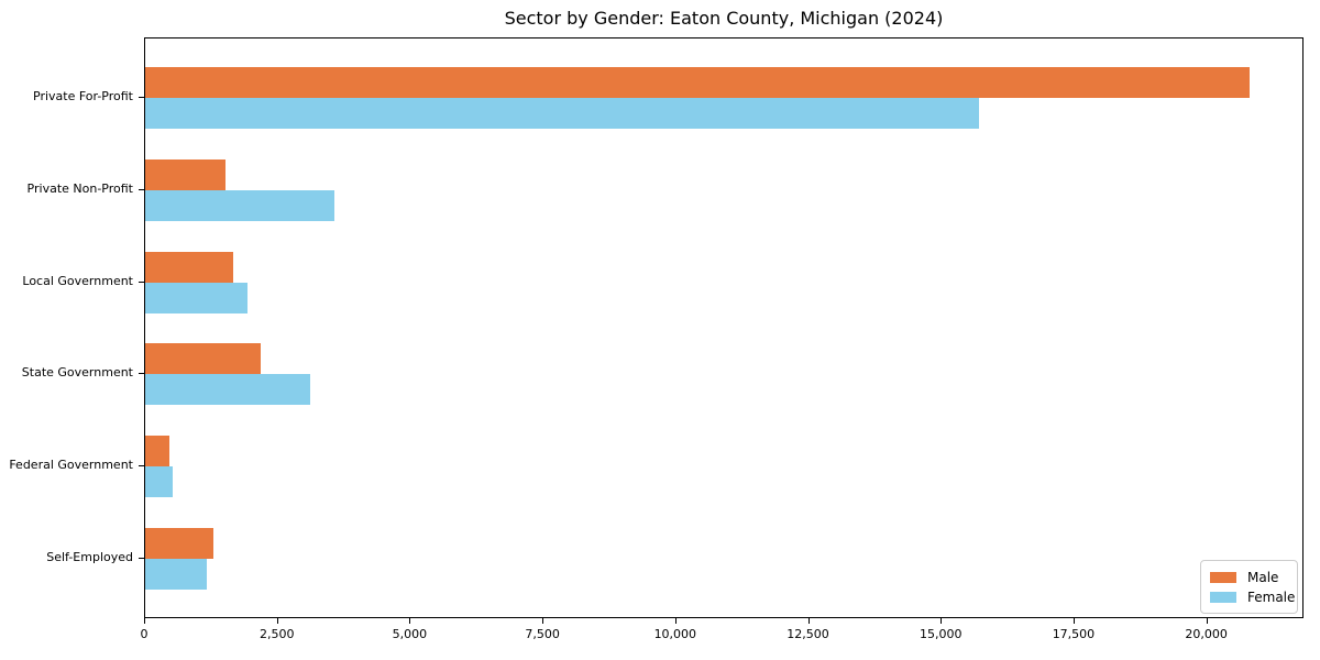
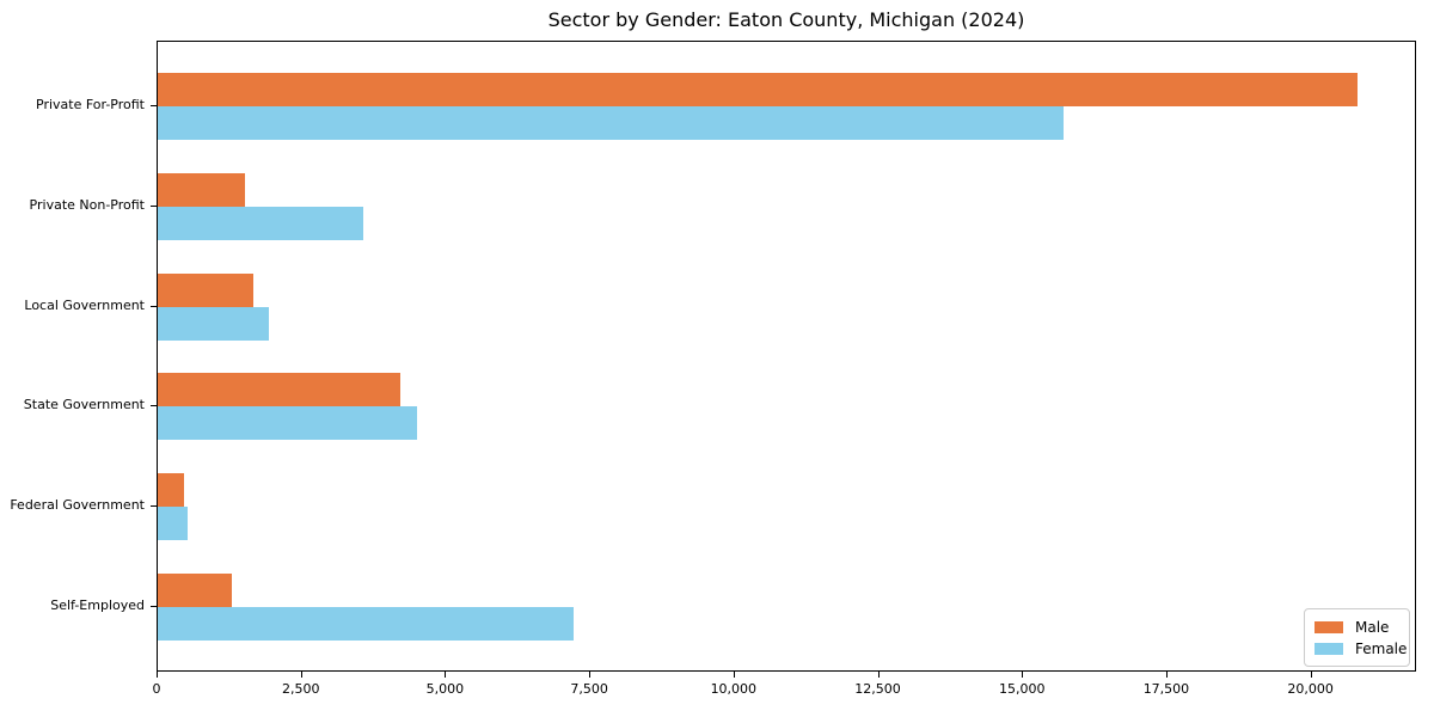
Male/State Government: 2200 -> 4200
Female/State Government: 3100 -> 4500
Female/Self-Employed: 1200 -> 7200
